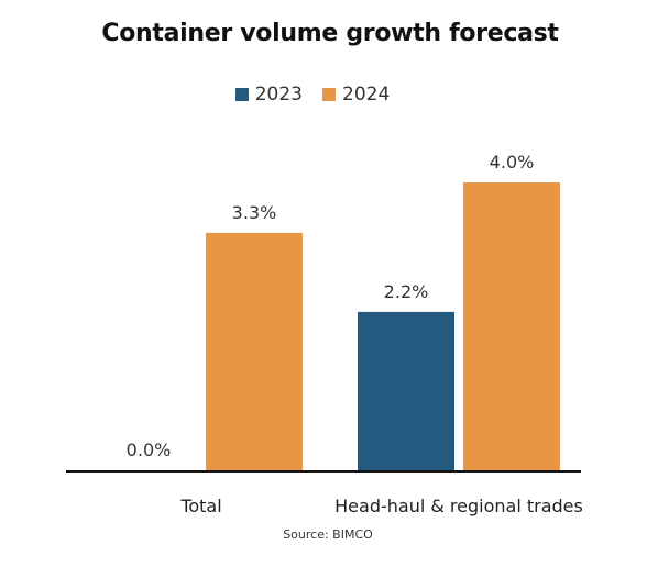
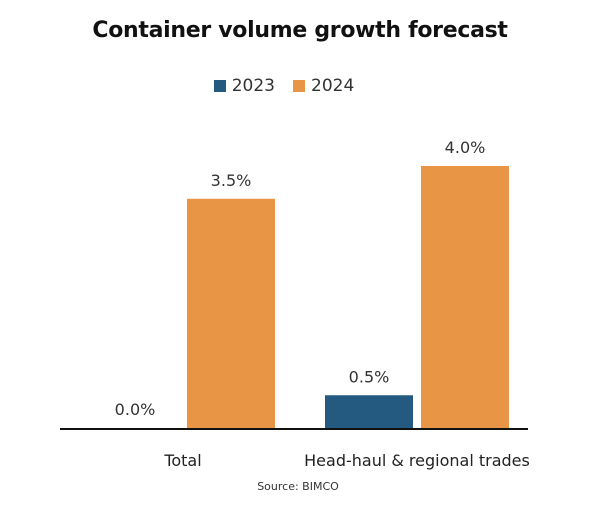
2024/Total: 3.3% -> 3.5%
2023/Head-haul & regional trades: 2.2% -> 0.5%
